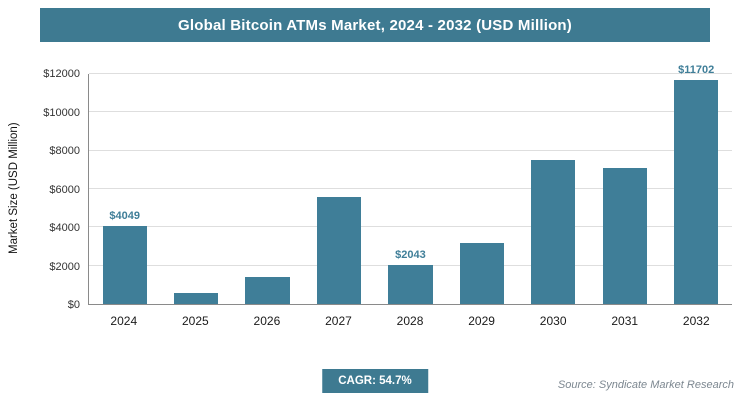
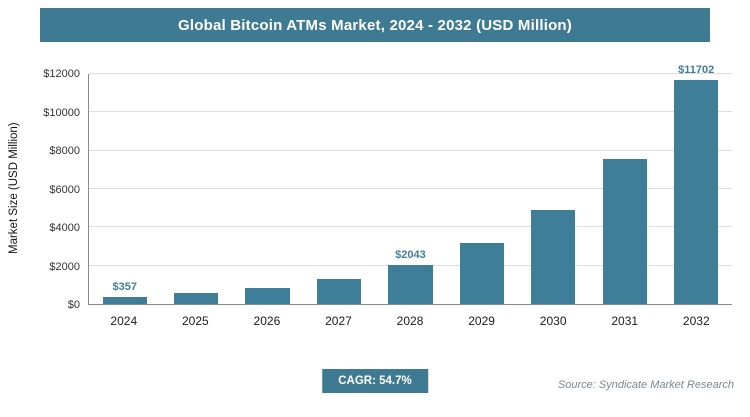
2024: $4049 -> $357
2026: $1400 -> $900
2027: $5600 -> $1300
2030: $7500 -> $4900
2031: $7100 -> $7600
